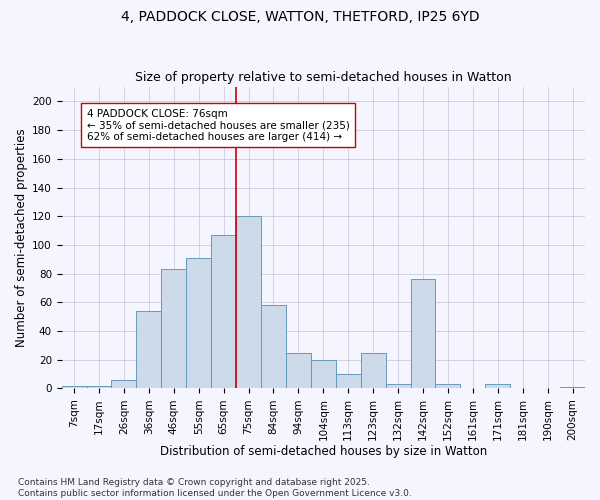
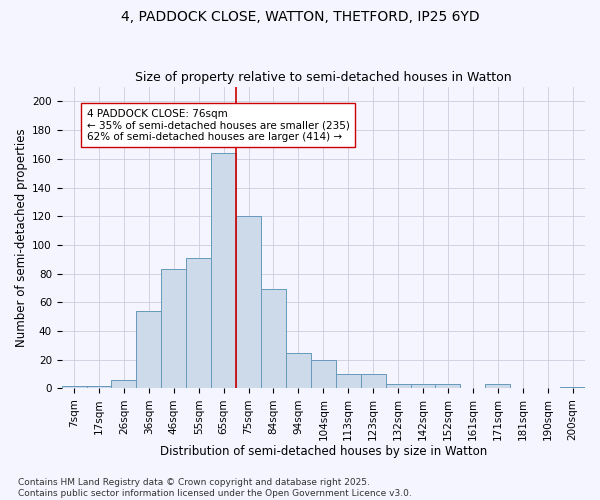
65sqm: 107 -> 164
84sqm: 58 -> 69
123sqm: 25 -> 10
142sqm: 76 -> 3
